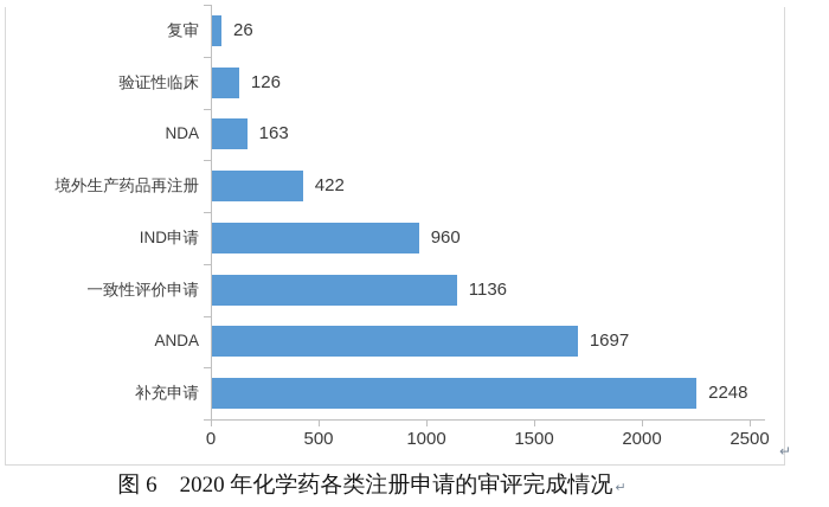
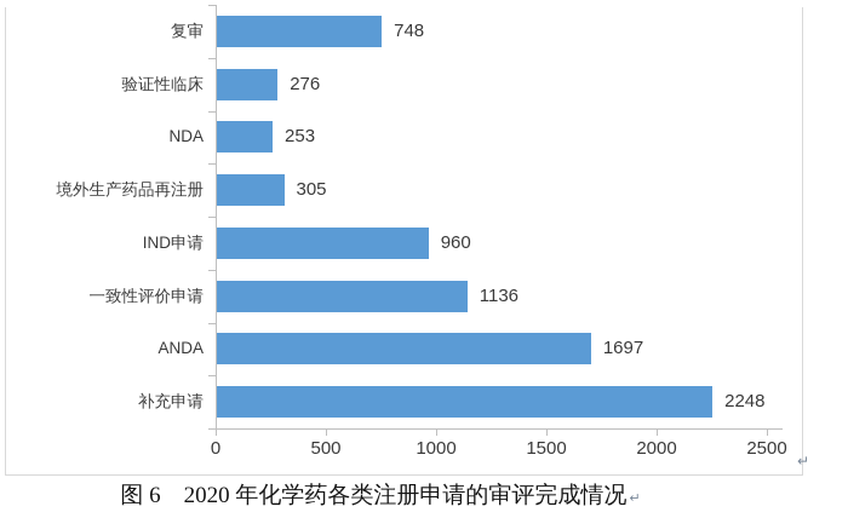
复审: 26 -> 748
验证性临床: 126 -> 276
NDA: 163 -> 253
境外生产药品再注册: 422 -> 305
